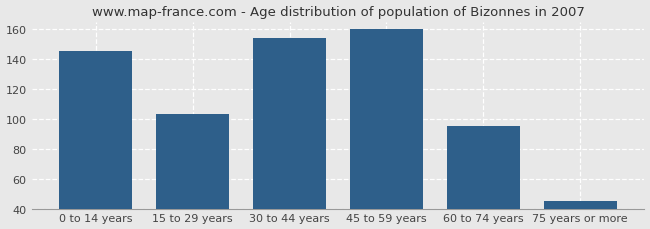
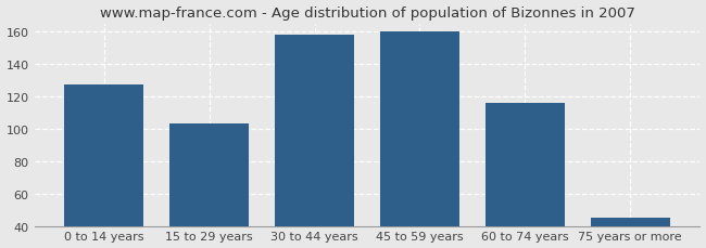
0 to 14 years: 145 -> 127
30 to 44 years: 154 -> 158
60 to 74 years: 95 -> 116
